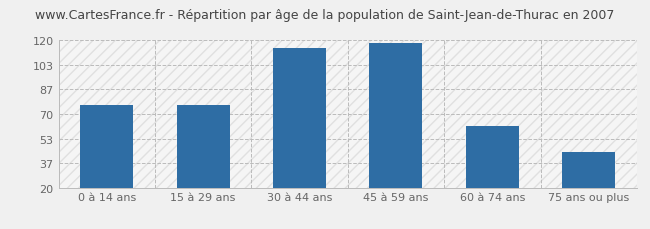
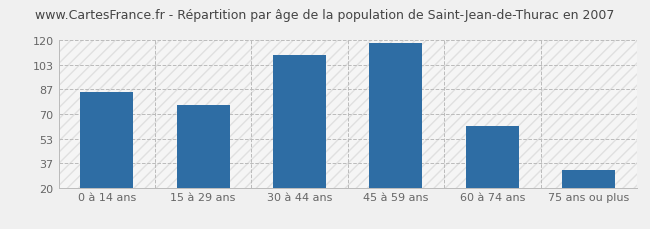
0 à 14 ans: 76 -> 85
30 à 44 ans: 115 -> 110
75 ans ou plus: 44 -> 32
